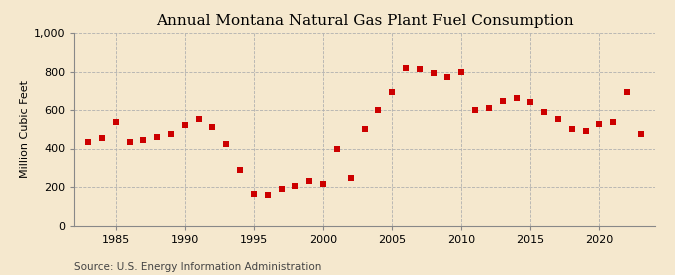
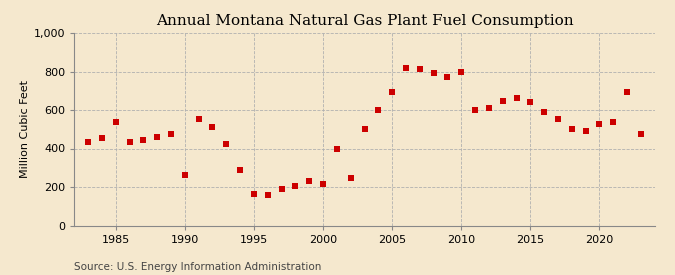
1990: 520 -> 260
